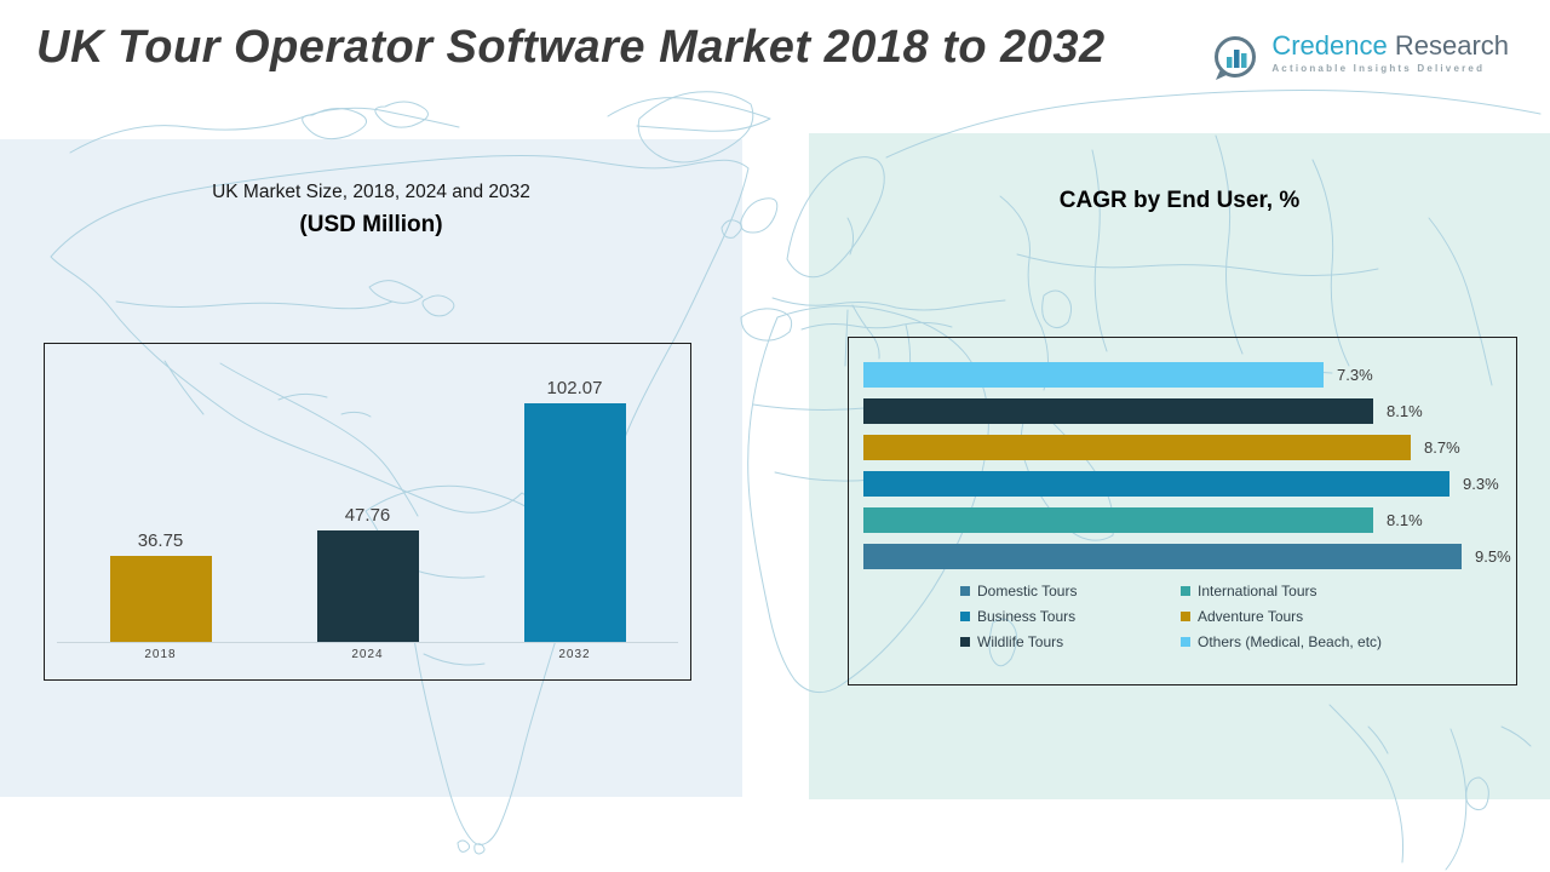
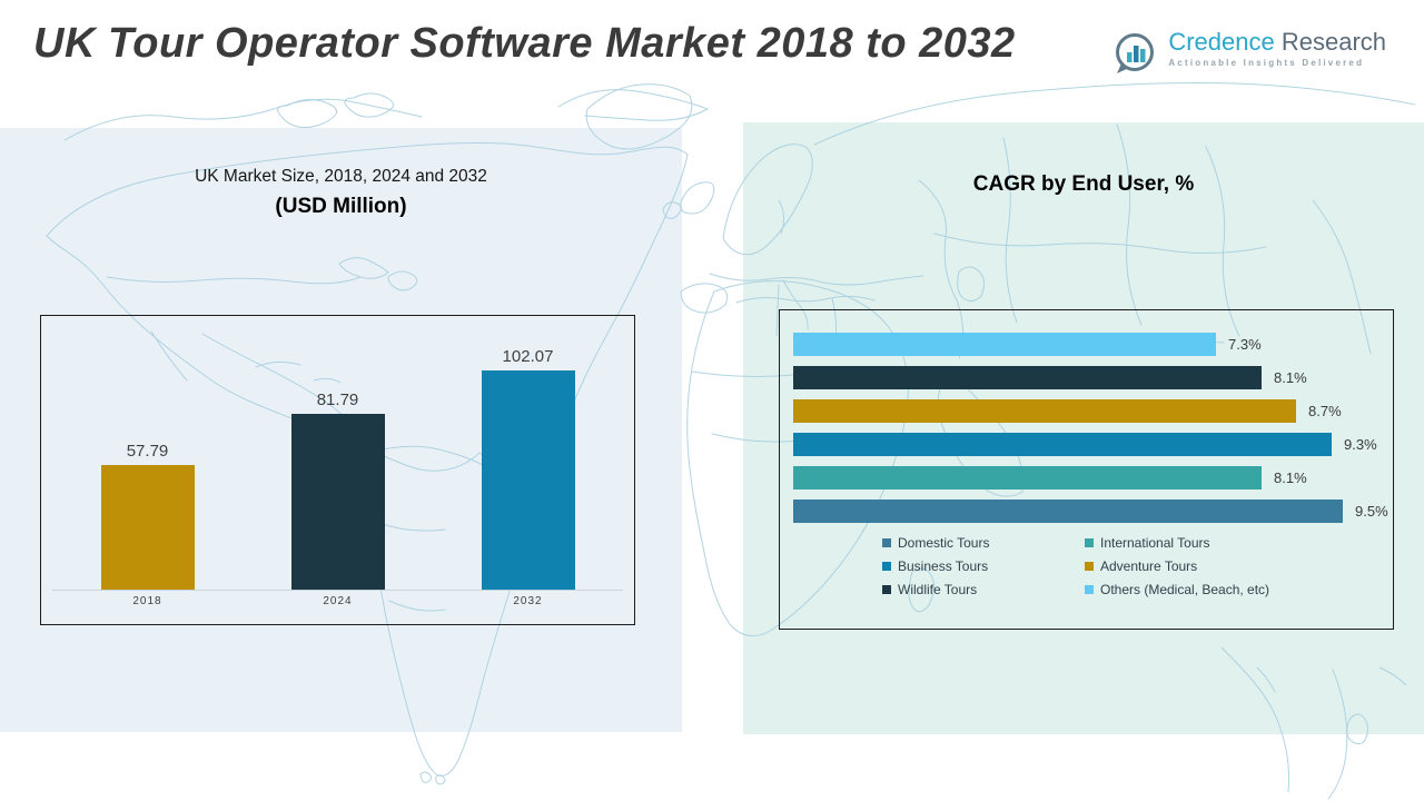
UK Market Size, 2018, 2024 and 2032 (USD Million)/2018: 36.75 -> 57.79
UK Market Size, 2018, 2024 and 2032 (USD Million)/2024: 47.76 -> 81.79
